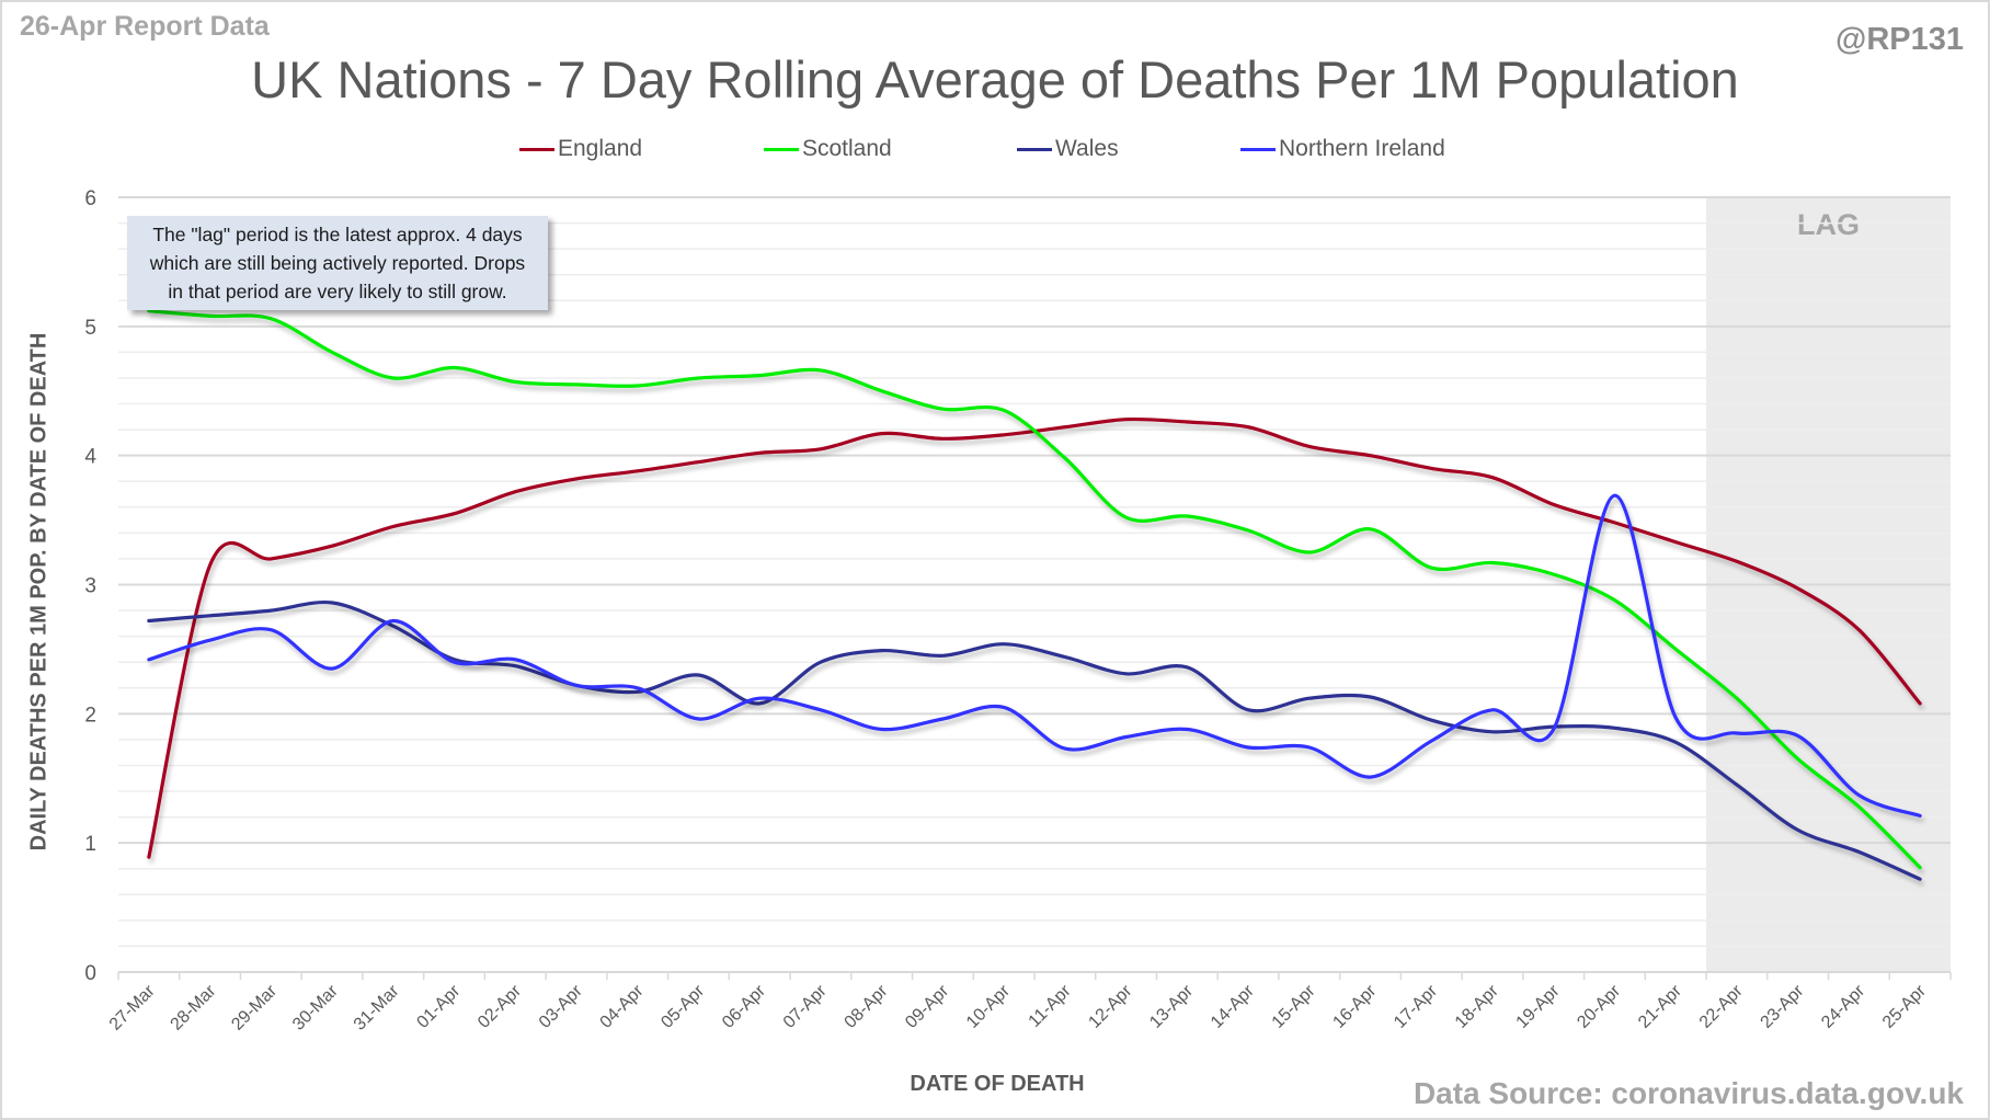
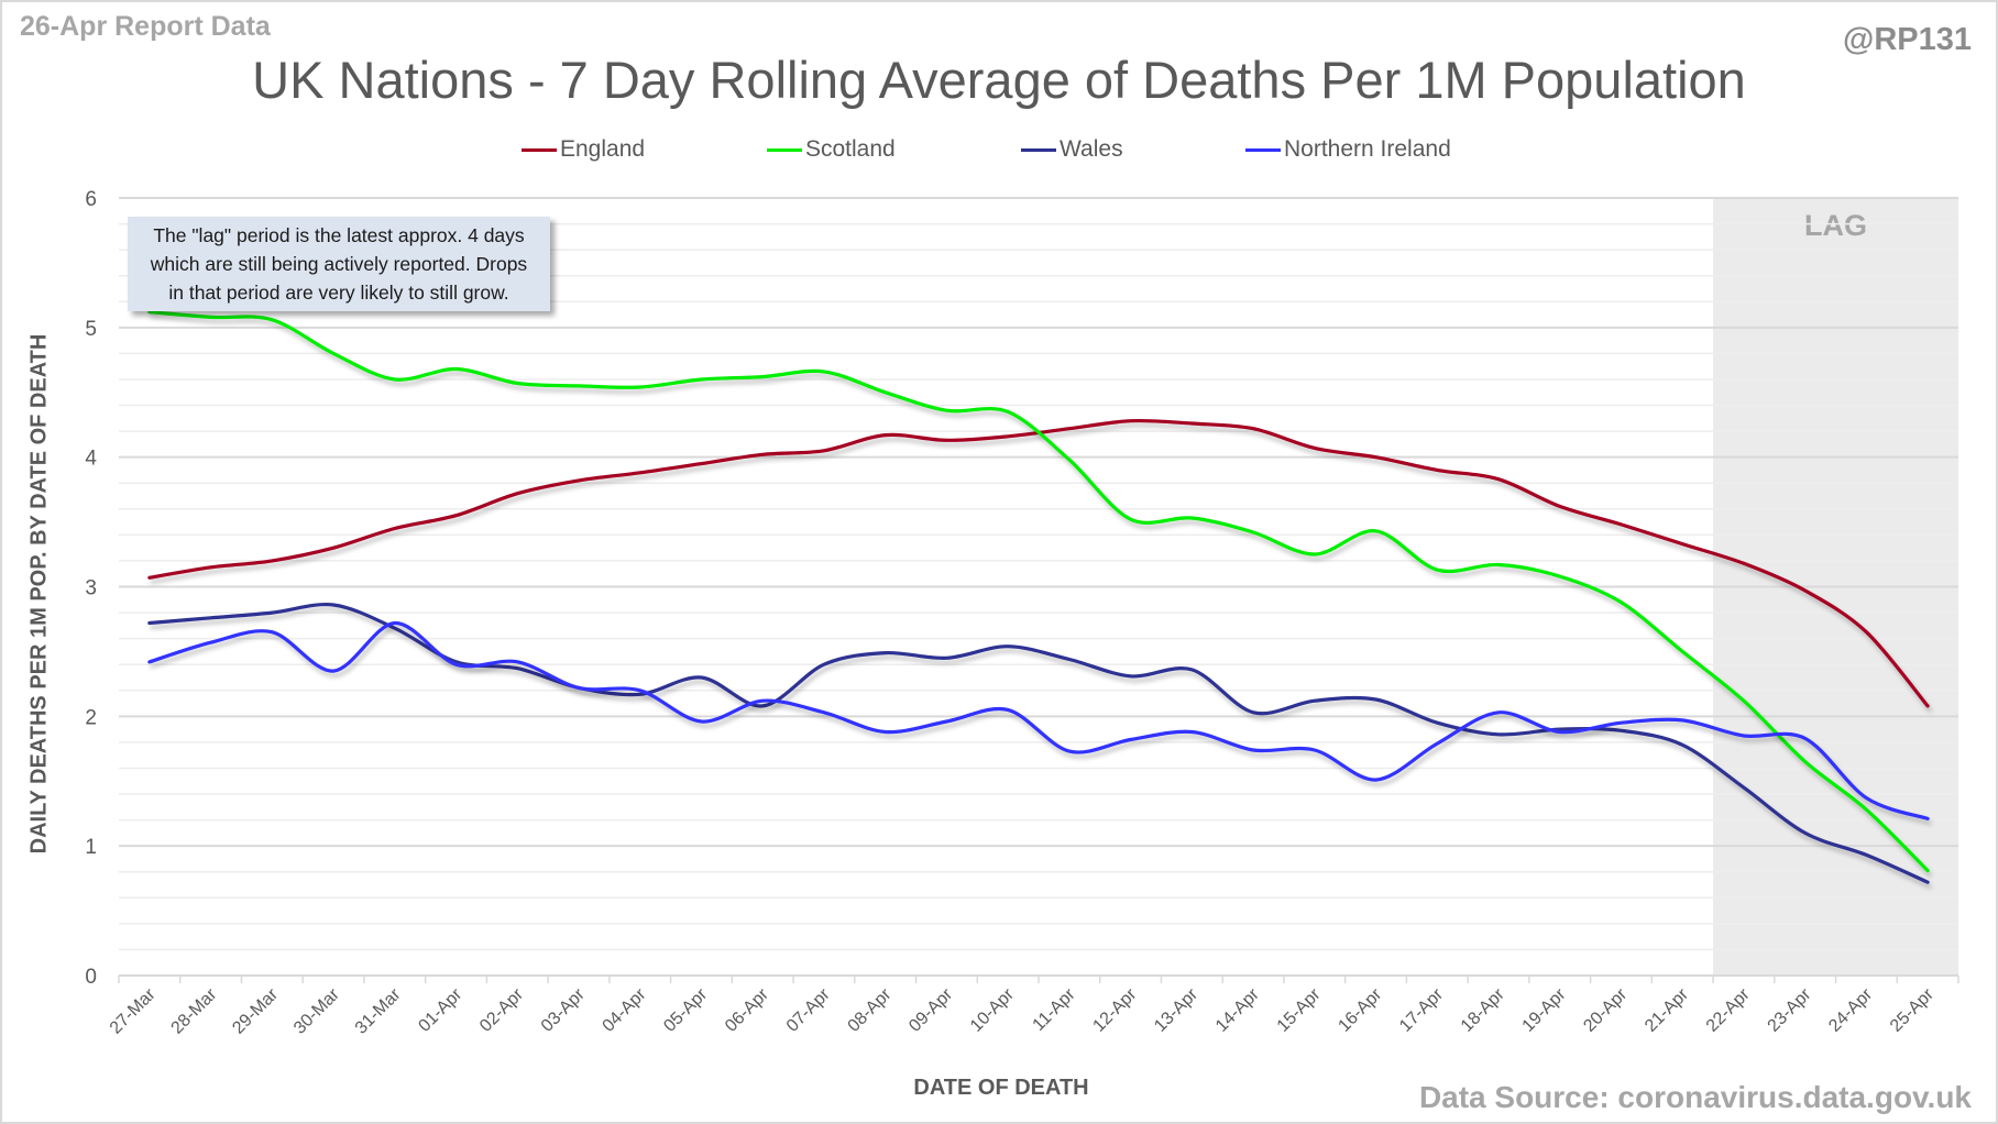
England/27-Mar: 0.89 -> 3.07
Northern Ireland/20-Apr: 3.69 -> 1.95
